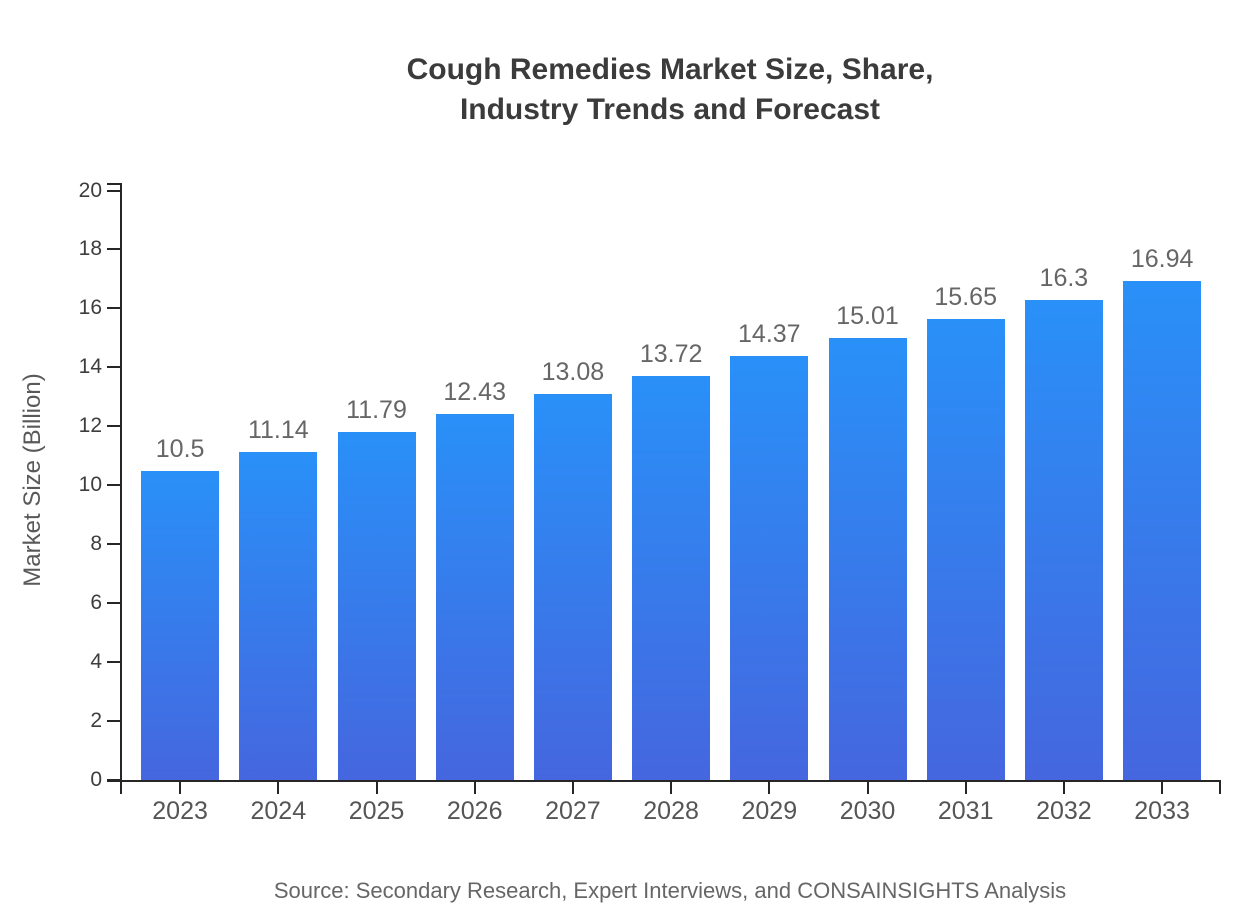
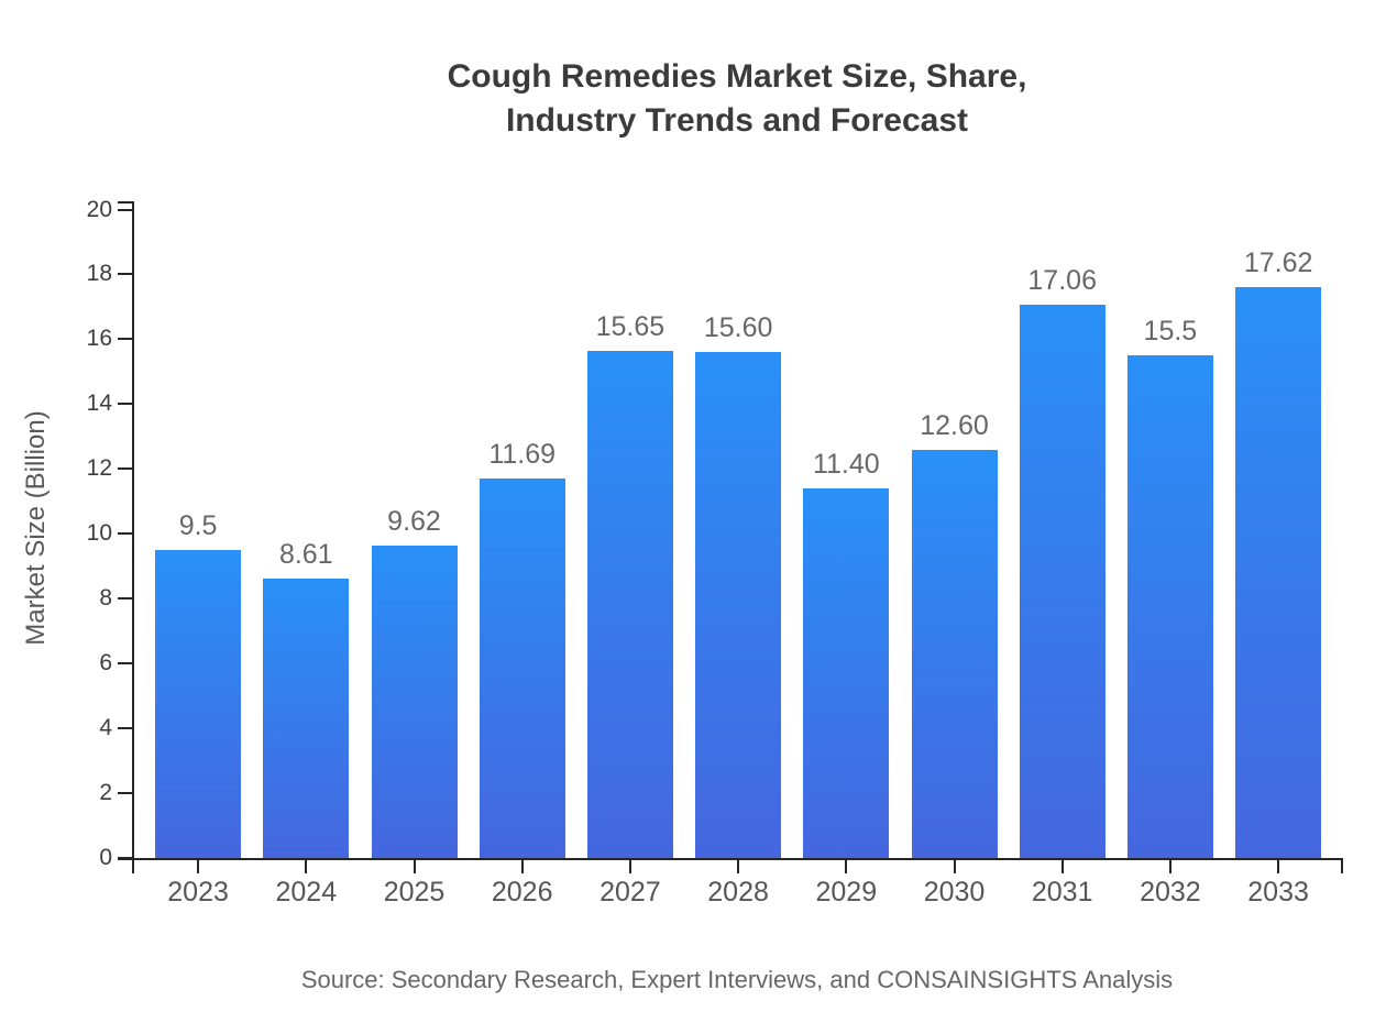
2023: 10.5 -> 9.5
2024: 11.14 -> 8.61
2025: 11.79 -> 9.62
2026: 12.43 -> 11.69
2027: 13.08 -> 15.65
2028: 13.72 -> 15.60
2029: 14.37 -> 11.40
2030: 15.01 -> 12.60
2031: 15.65 -> 17.06
2032: 16.3 -> 15.5
2033: 16.94 -> 17.62
